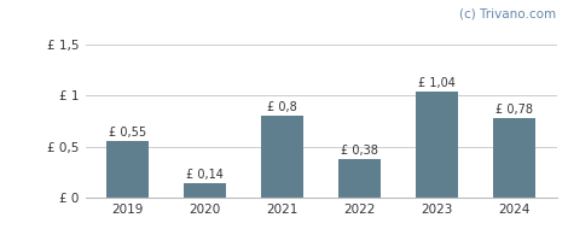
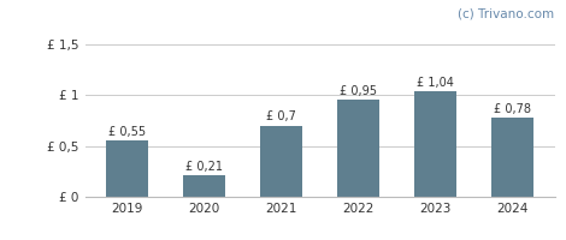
2020: 0,14 -> 0,21
2021: 0,8 -> 0,7
2022: 0,38 -> 0,95
